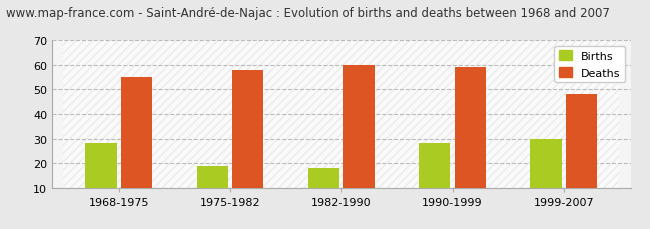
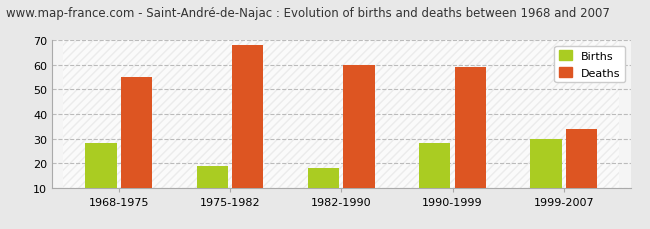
Deaths/1975-1982: 58 -> 68
Deaths/1999-2007: 48 -> 34
